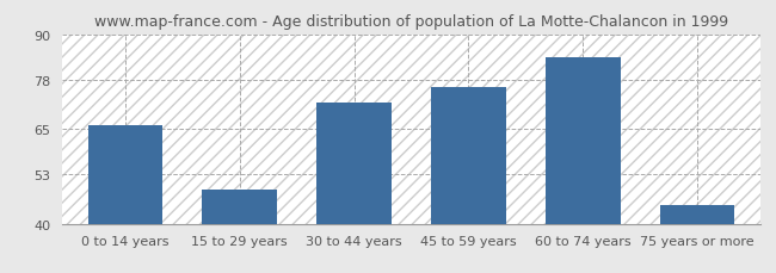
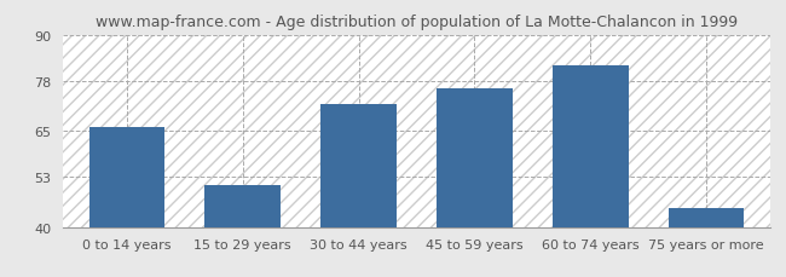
15 to 29 years: 49 -> 51
60 to 74 years: 84 -> 82
